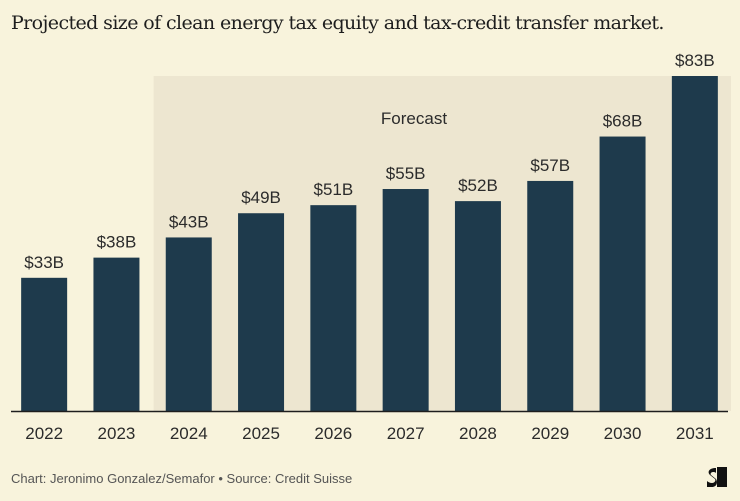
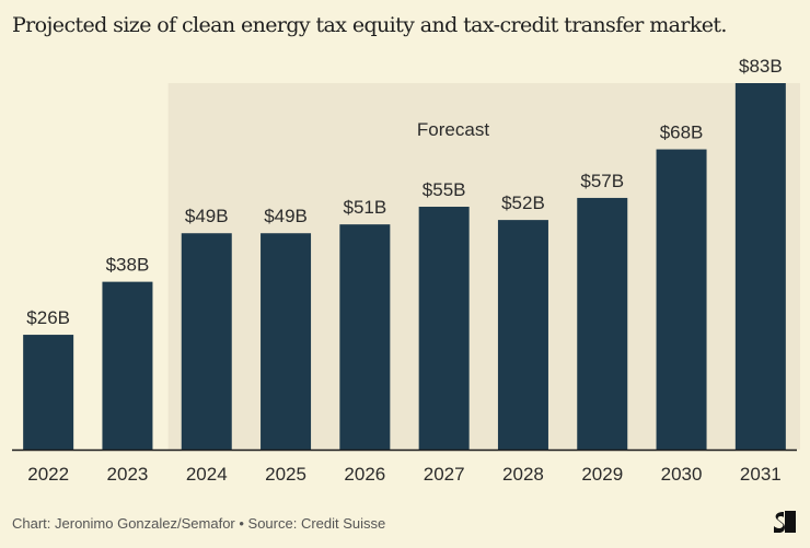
2022: $33B -> $26B
2024: $43B -> $49B
